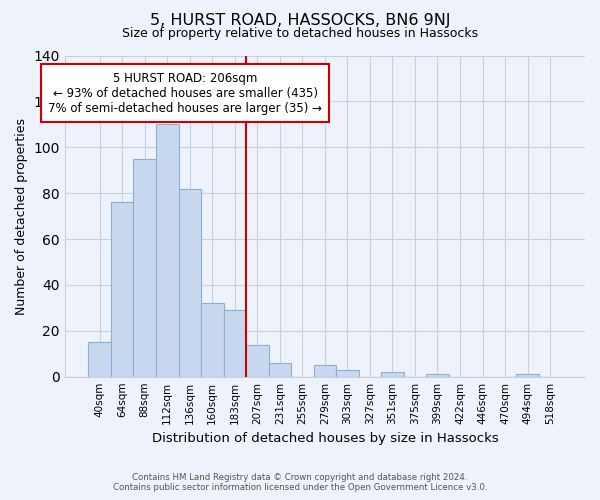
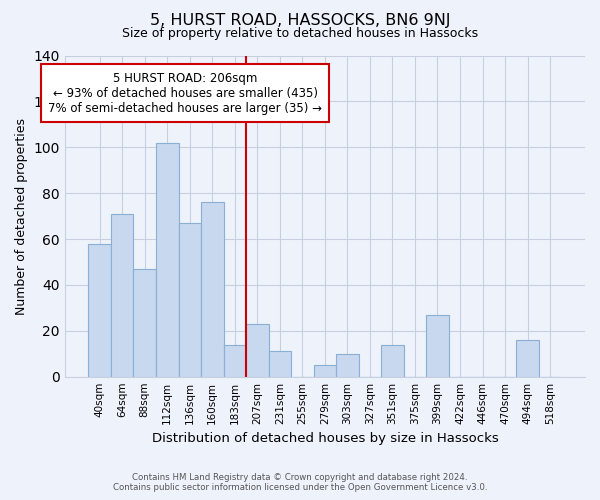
40sqm: 15 -> 58
64sqm: 76 -> 71
88sqm: 95 -> 47
112sqm: 110 -> 102
136sqm: 82 -> 67
160sqm: 32 -> 76
183sqm: 29 -> 14
207sqm: 14 -> 23
231sqm: 6 -> 11
303sqm: 3 -> 10
351sqm: 2 -> 14
399sqm: 1 -> 27
494sqm: 1 -> 16
